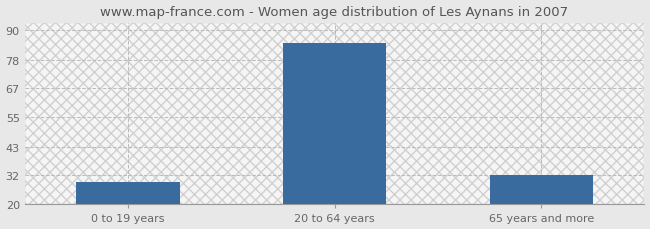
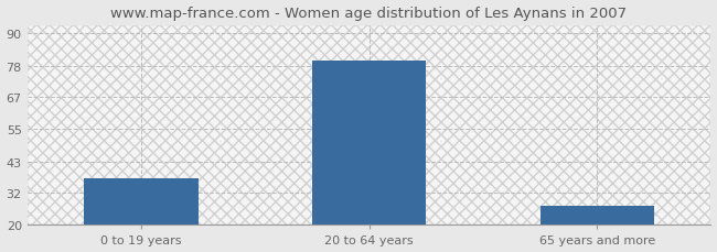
0 to 19 years: 29 -> 37
20 to 64 years: 85 -> 80
65 years and more: 32 -> 27
